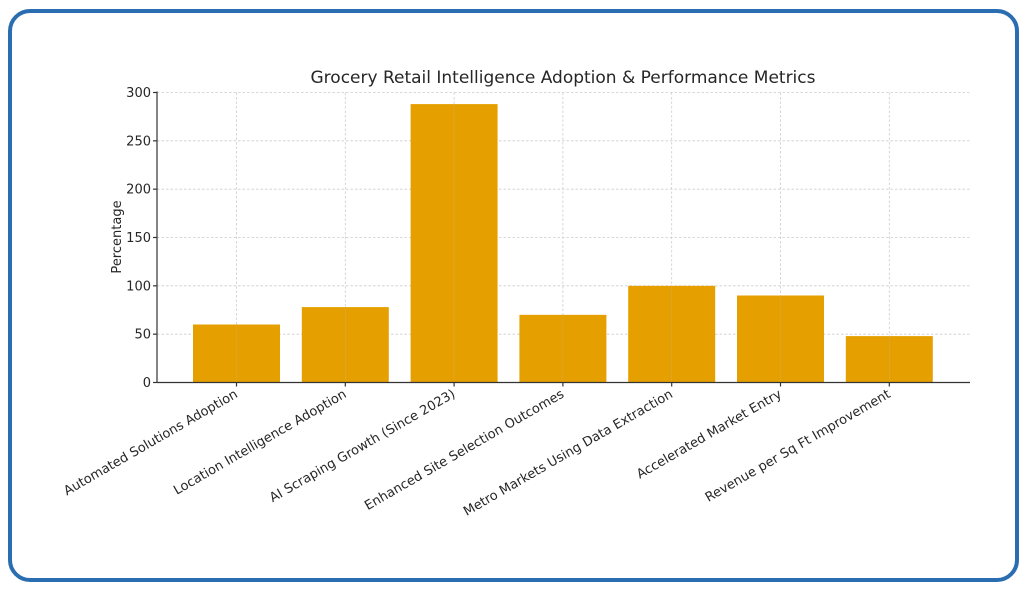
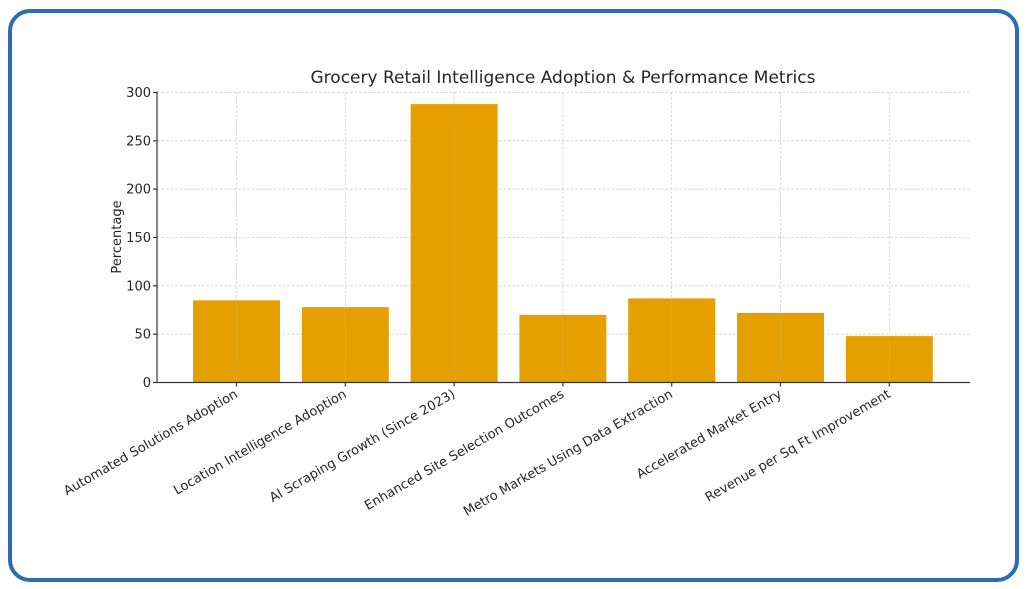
Automated Solutions Adoption: 60 -> 80
Metro Markets Using Data Extraction: 100 -> 90
Accelerated Market Entry: 90 -> 70
